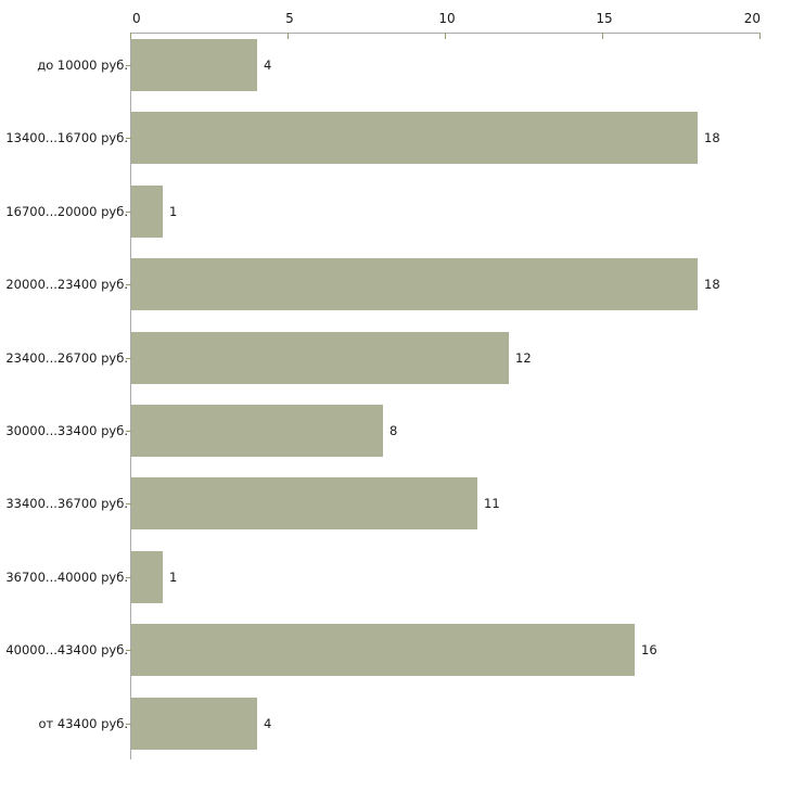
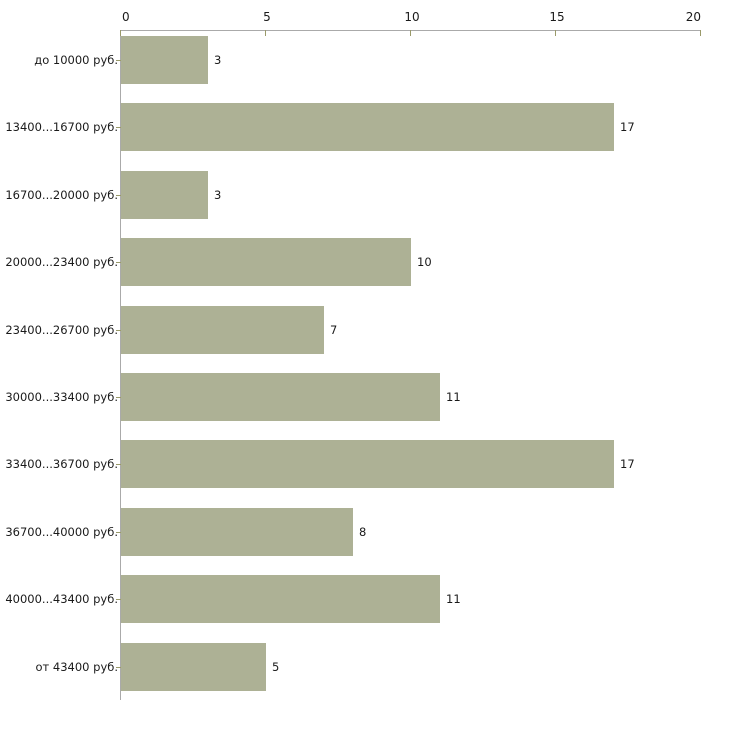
до 10000 руб.: 4 -> 3
13400...16700 руб.: 18 -> 17
16700...20000 руб.: 1 -> 3
20000...23400 руб.: 18 -> 10
23400...26700 руб.: 12 -> 7
30000...33400 руб.: 8 -> 11
33400...36700 руб.: 11 -> 17
36700...40000 руб.: 1 -> 8
40000...43400 руб.: 16 -> 11
от 43400 руб.: 4 -> 5
